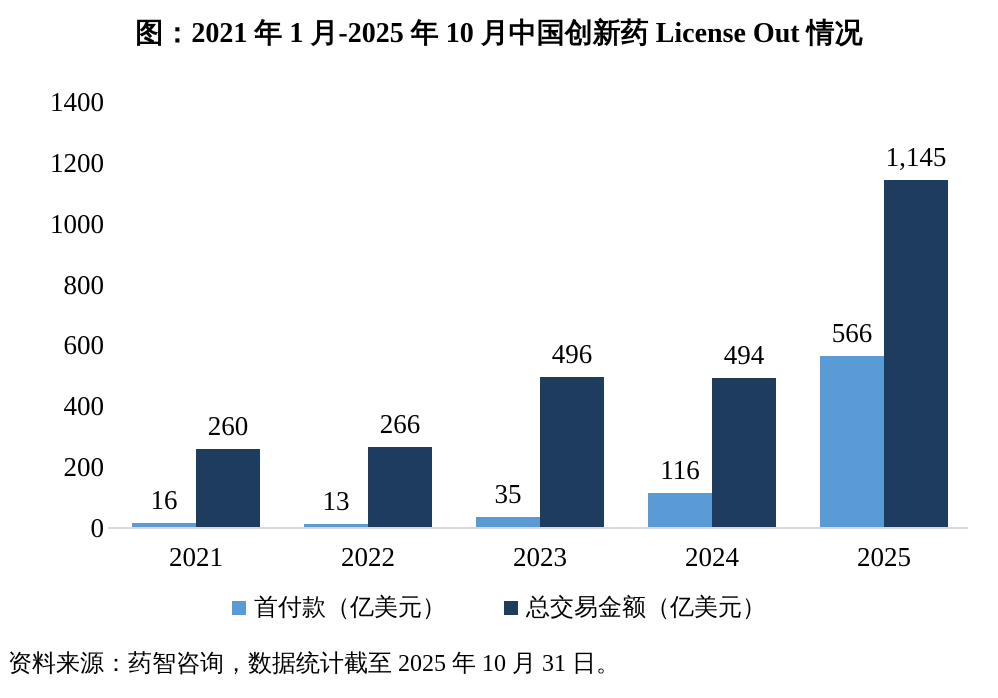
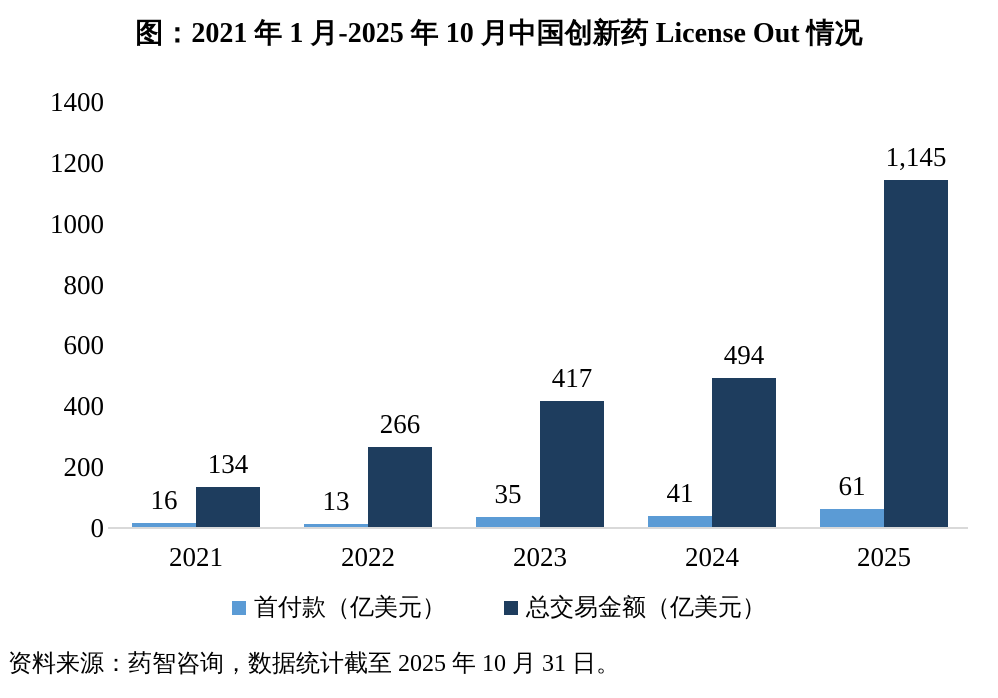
总交易金额（亿美元）/2021: 260 -> 134
总交易金额（亿美元）/2023: 496 -> 417
首付款（亿美元）/2024: 116 -> 41
首付款（亿美元）/2025: 566 -> 61
